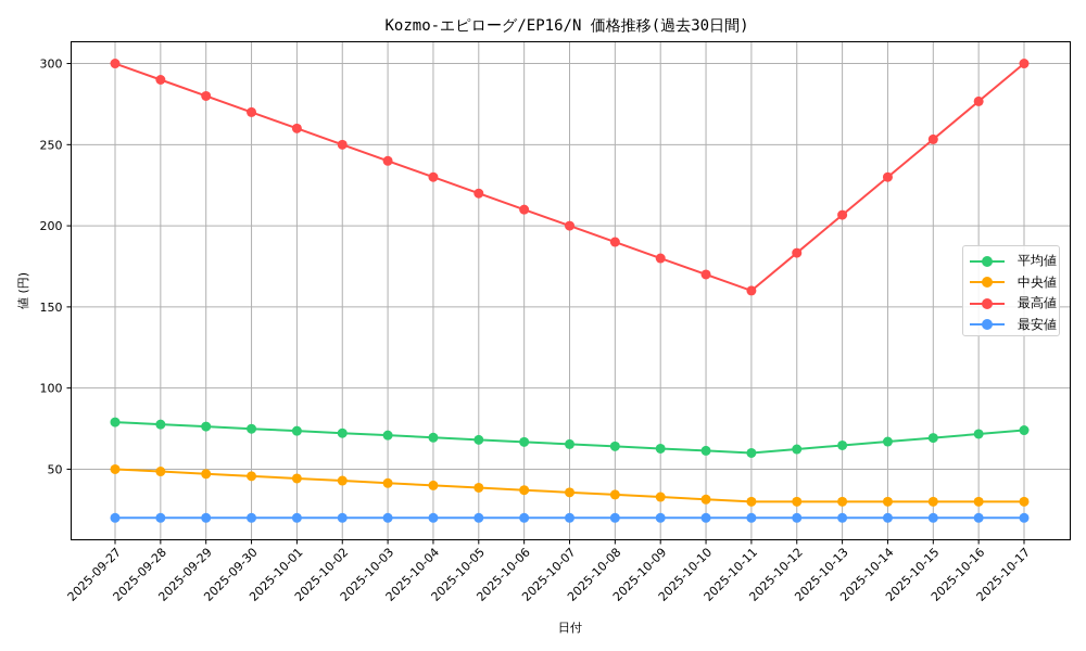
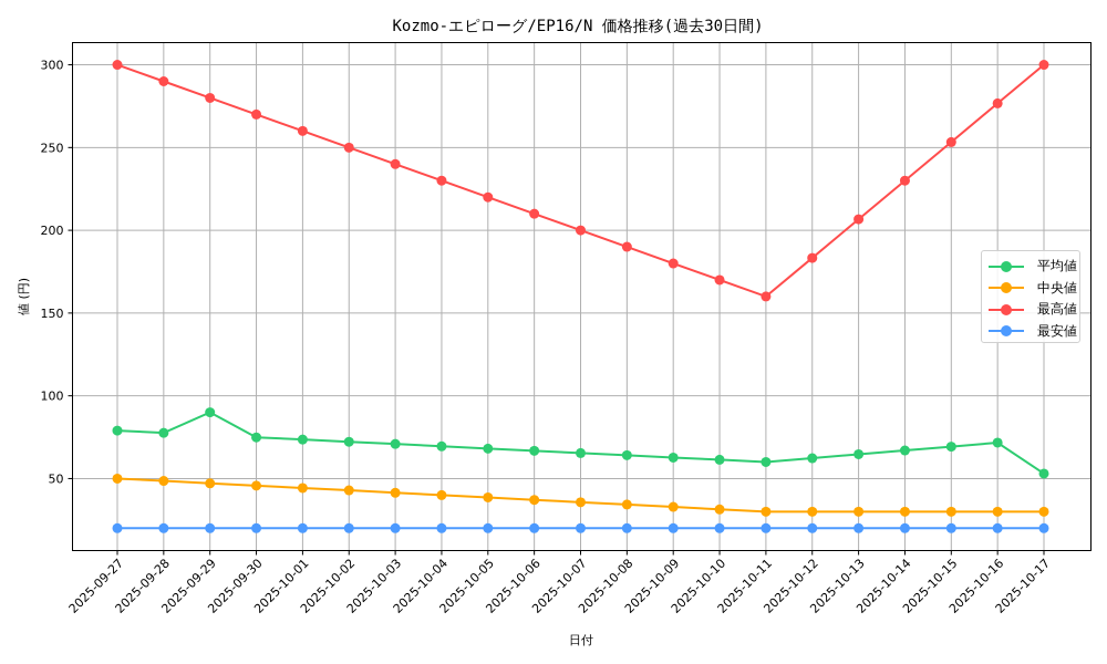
平均値/2025-09-29: 76 -> 90
平均値/2025-10-17: 74 -> 53
